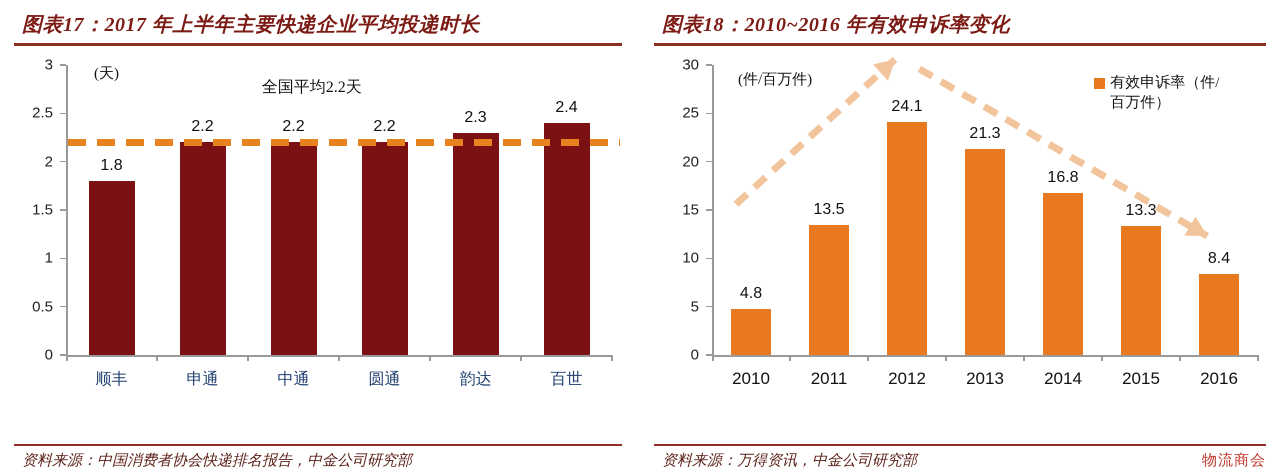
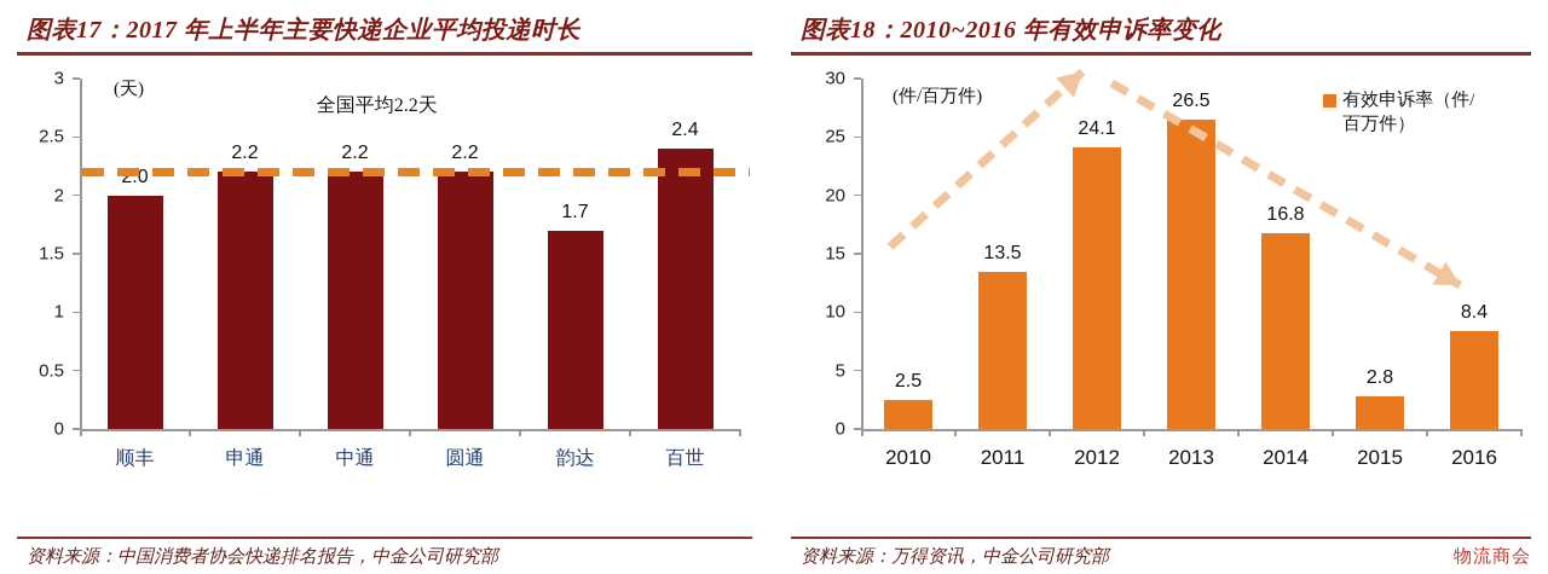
图表17：2017 年上半年主要快递企业平均投递时长/顺丰: 1.8 -> 2.0
图表17：2017 年上半年主要快递企业平均投递时长/韵达: 2.3 -> 1.7
图表18：2010~2016 年有效申诉率变化/2010: 4.8 -> 2.5
图表18：2010~2016 年有效申诉率变化/2013: 21.3 -> 26.5
图表18：2010~2016 年有效申诉率变化/2015: 13.3 -> 2.8
